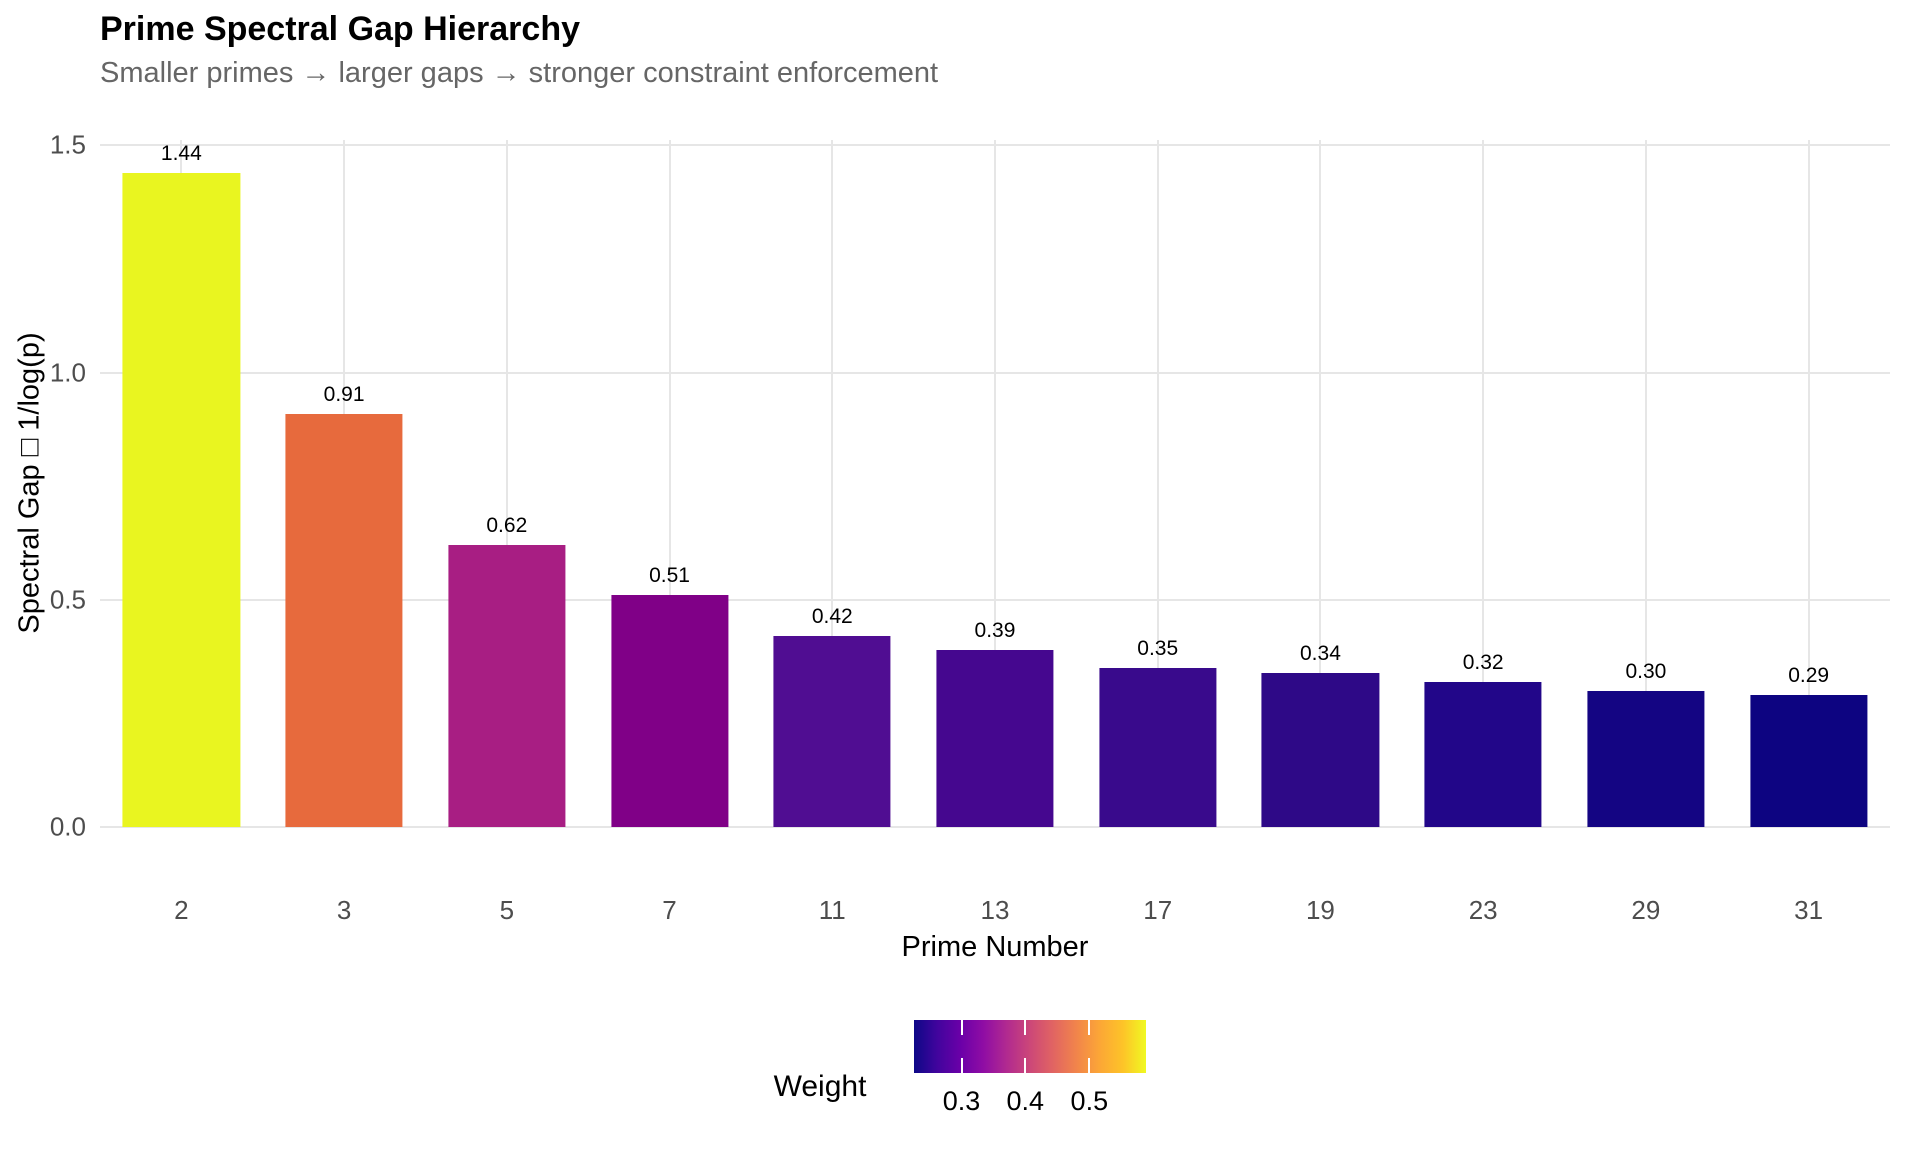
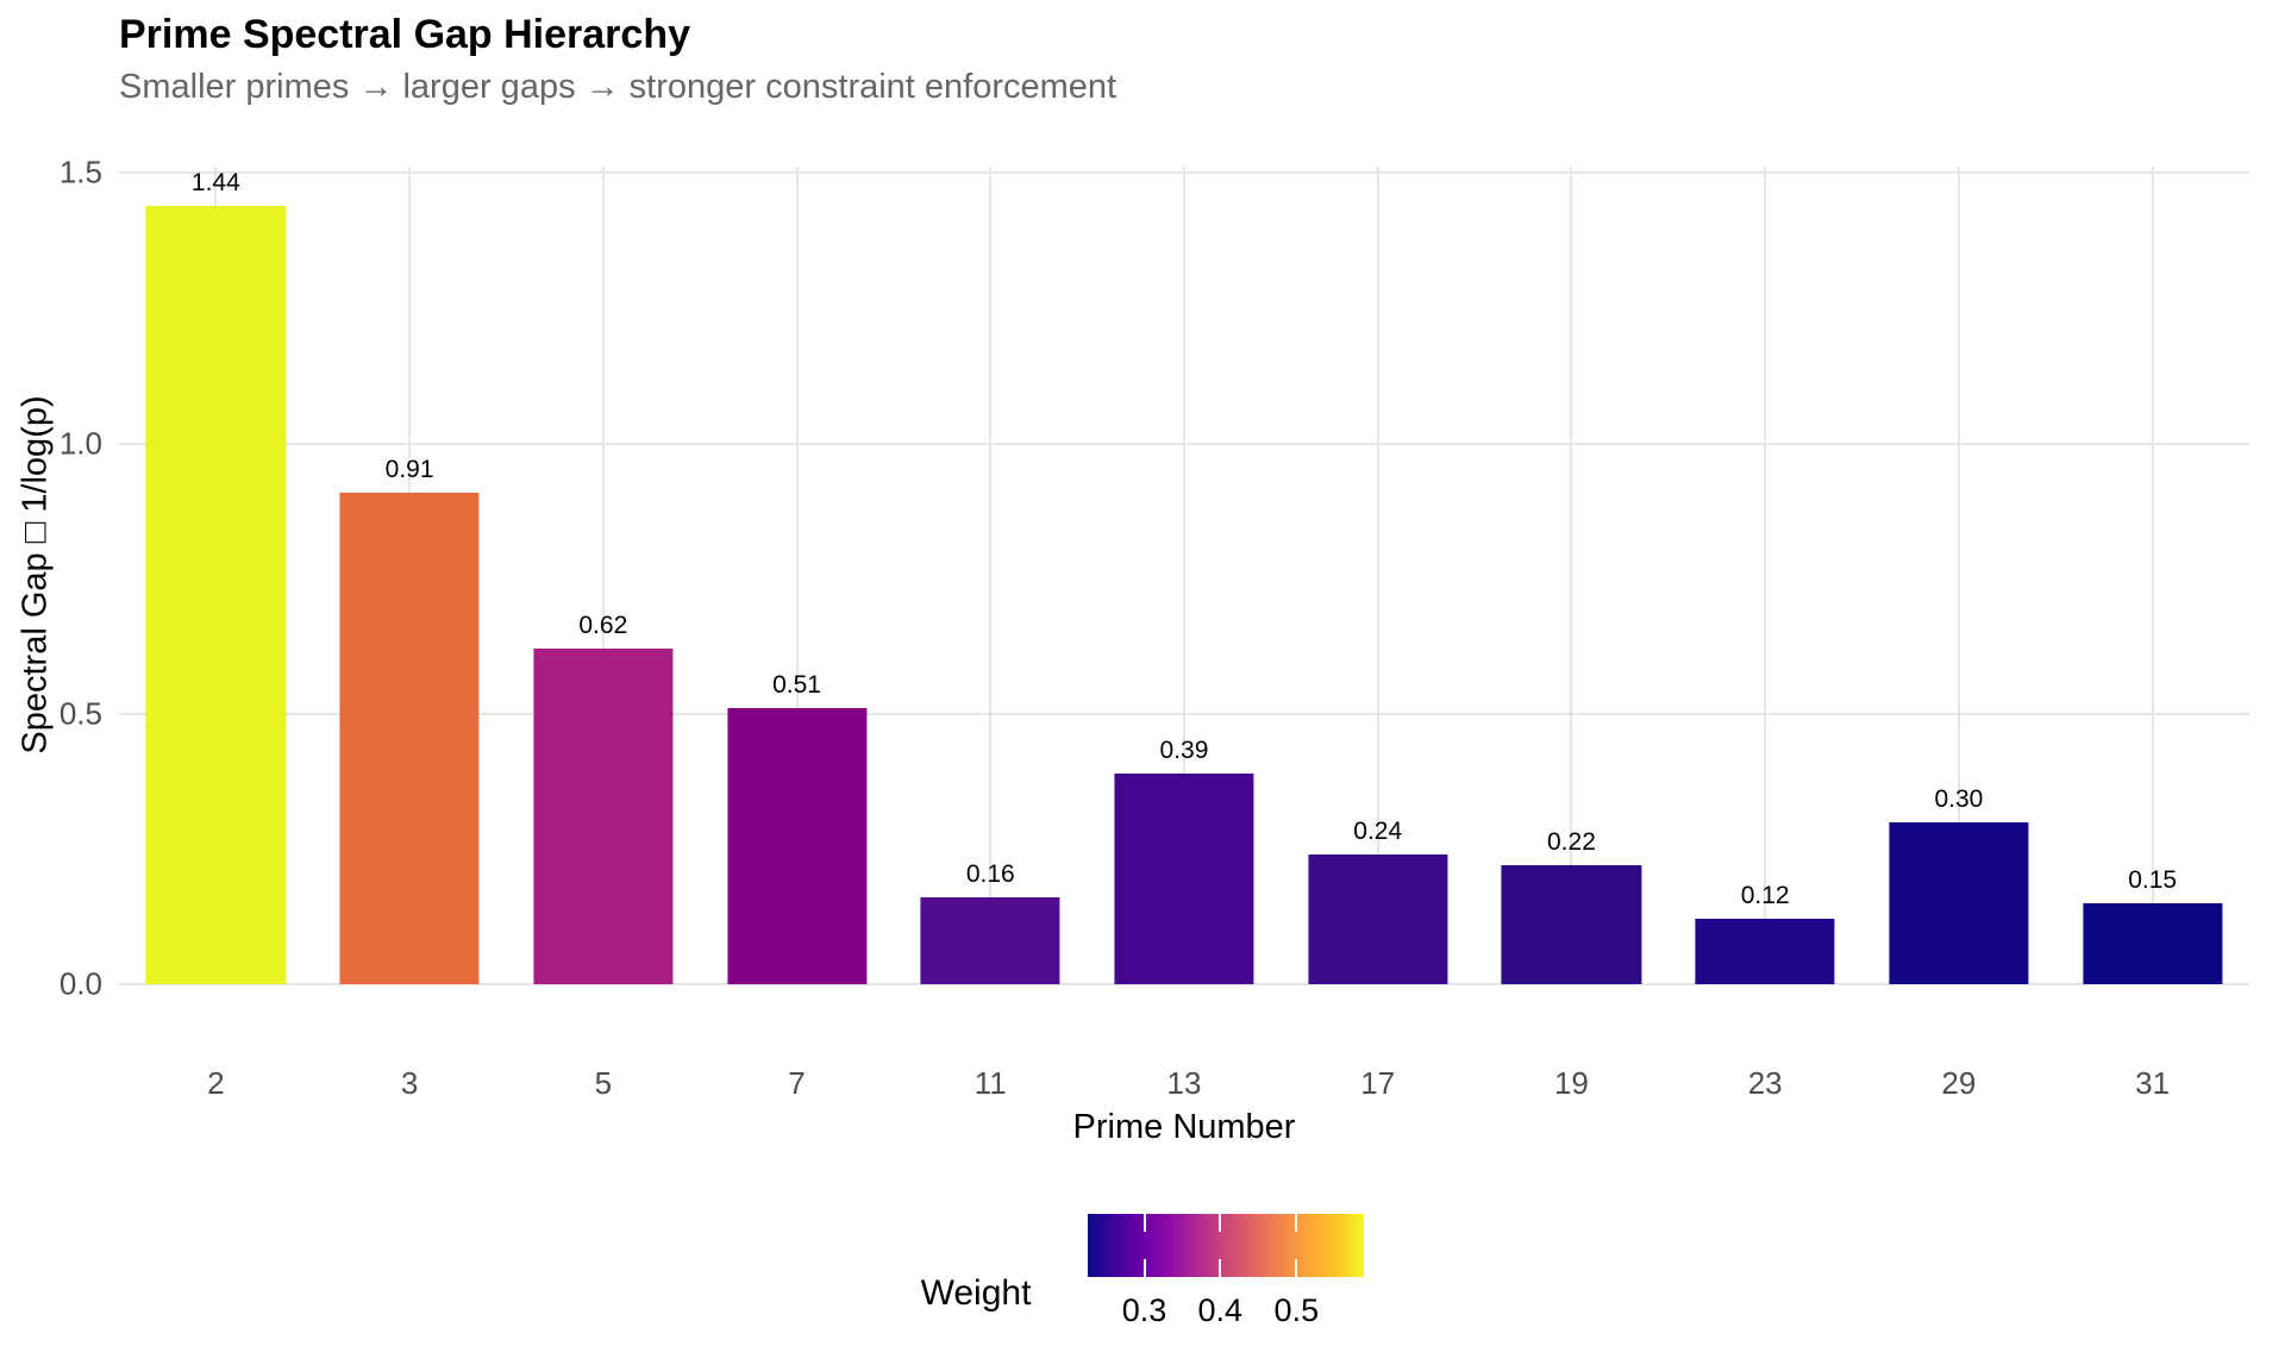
11: 0.42 -> 0.16
17: 0.35 -> 0.24
19: 0.34 -> 0.22
23: 0.32 -> 0.12
31: 0.29 -> 0.15
